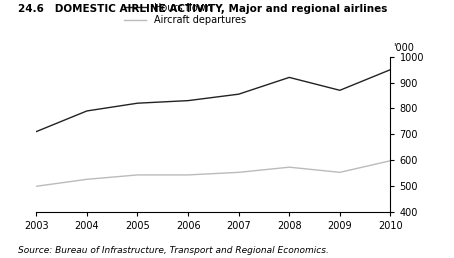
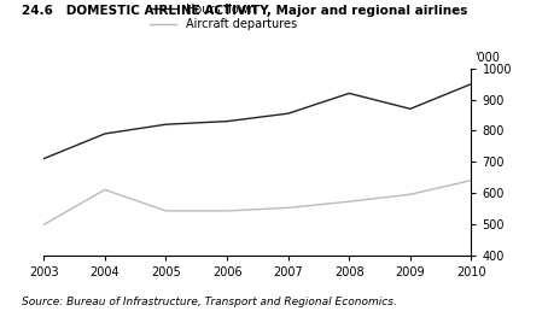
Aircraft departures/2004: 525 -> 610
Aircraft departures/2009: 552 -> 595
Aircraft departures/2010: 597 -> 640
